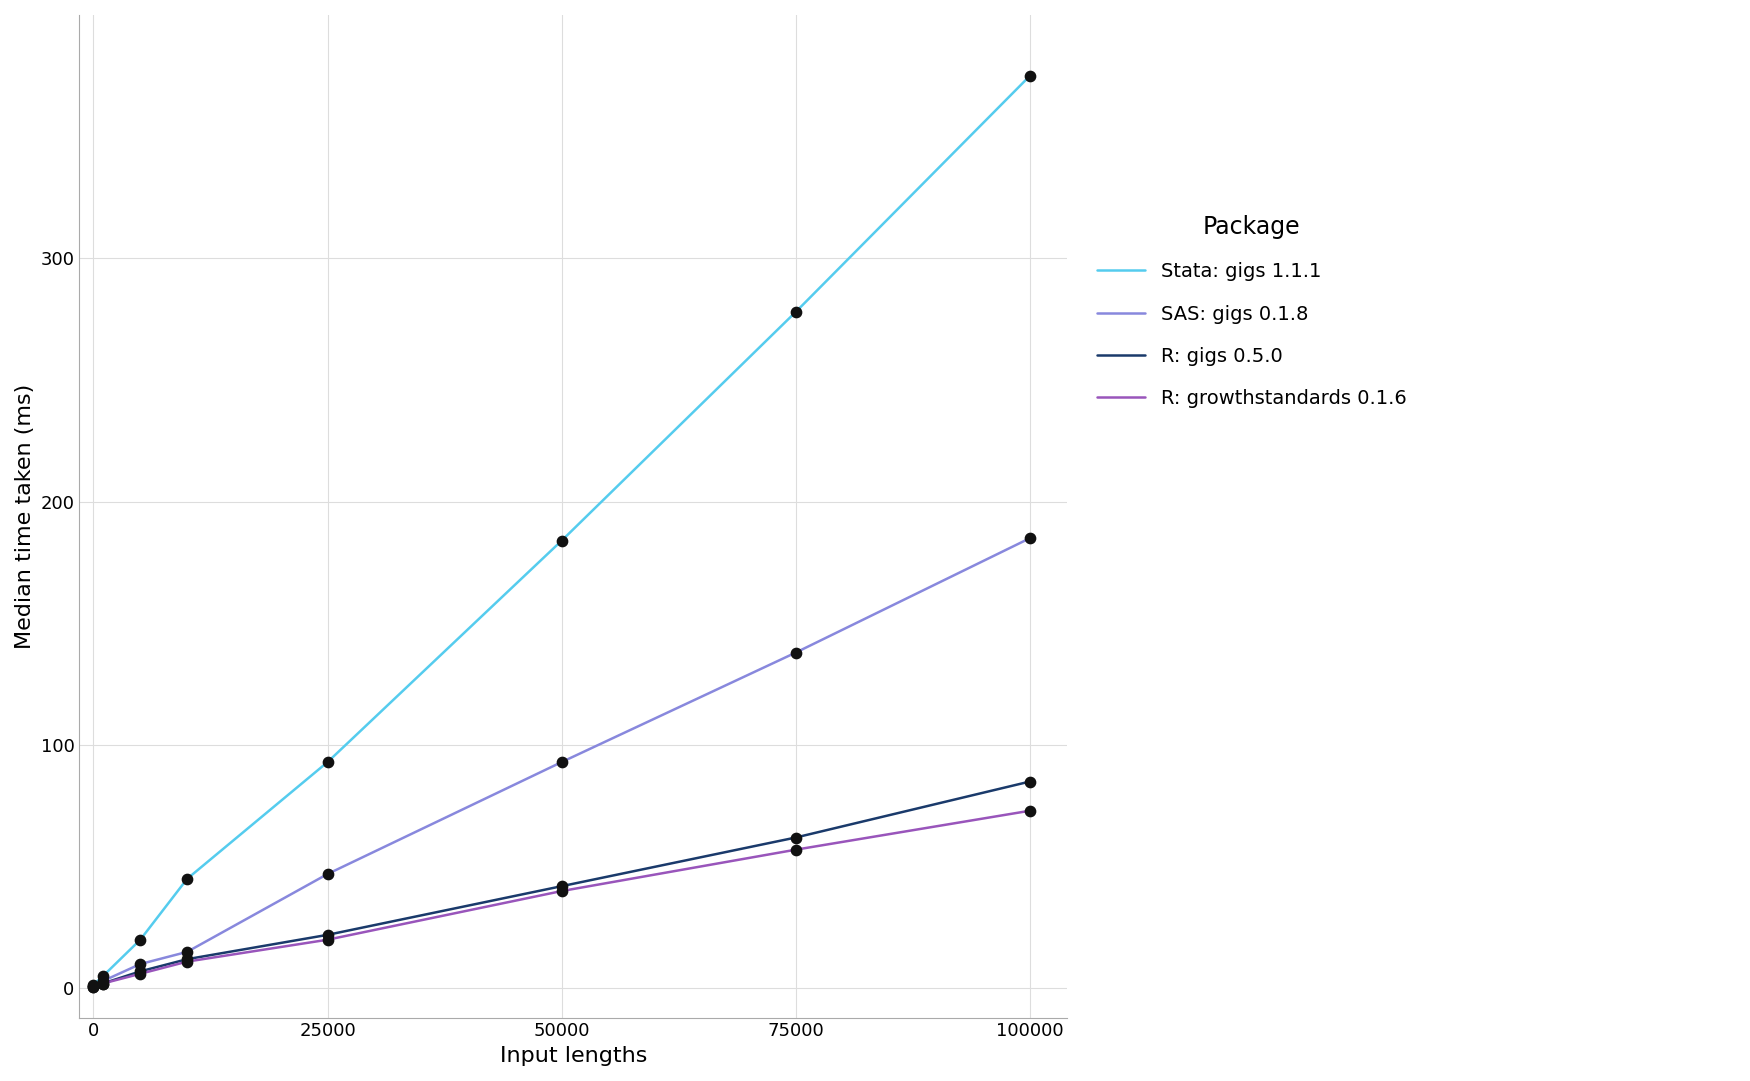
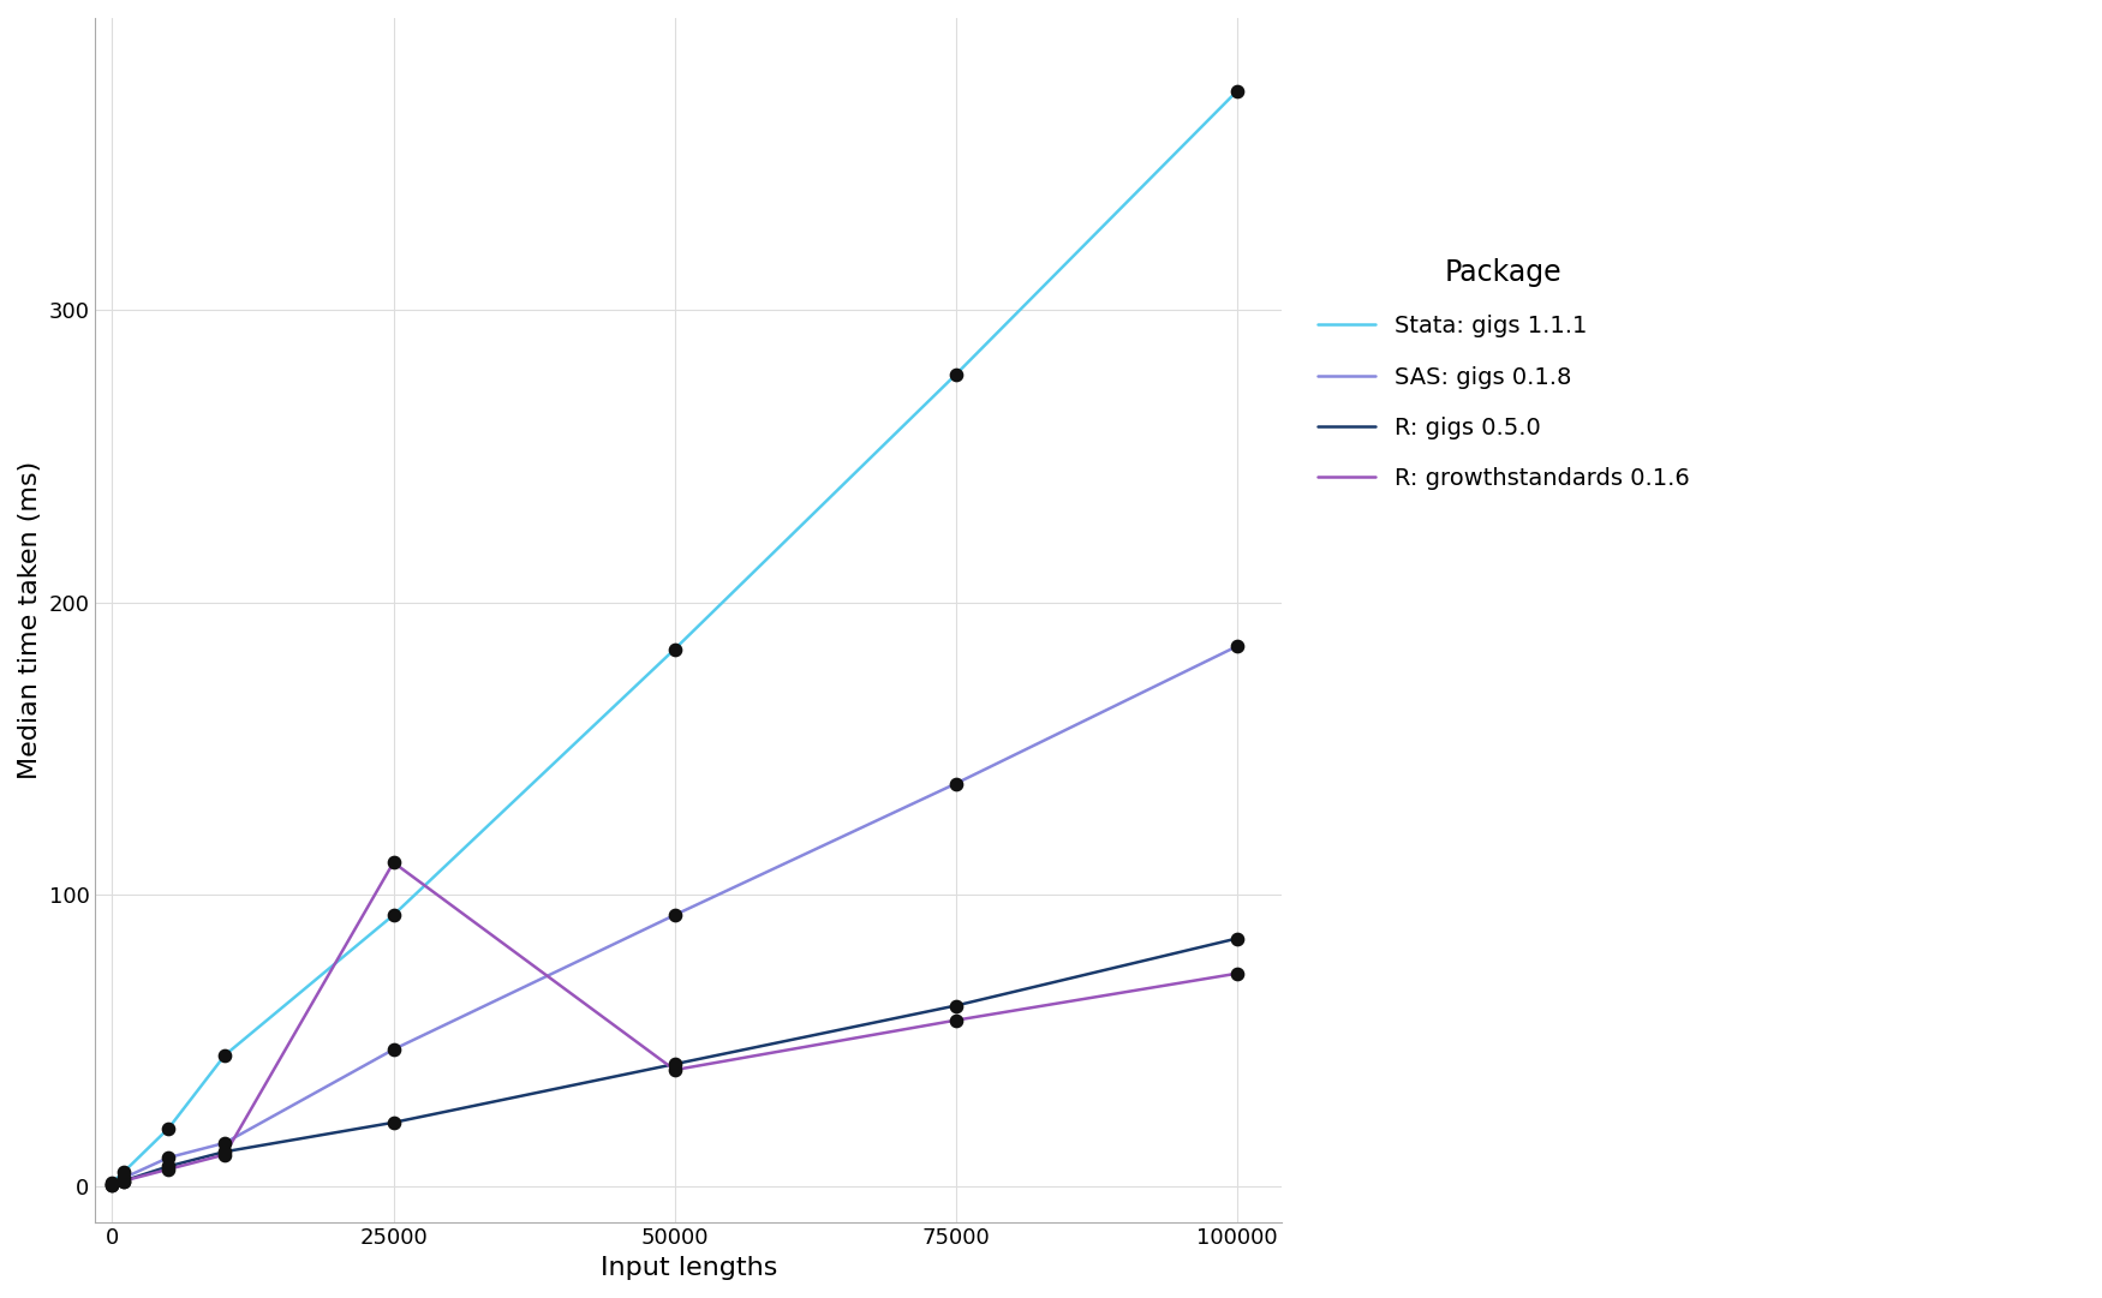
R: growthstandards 0.1.6/25000: 20.0 -> 111.0
